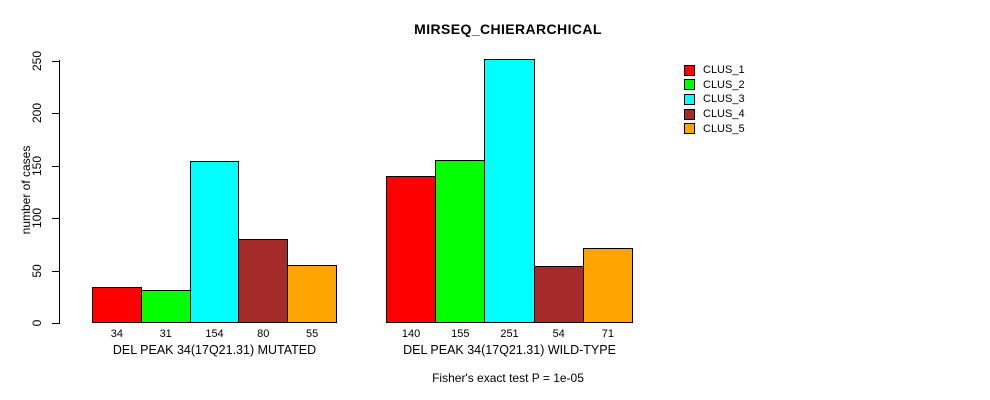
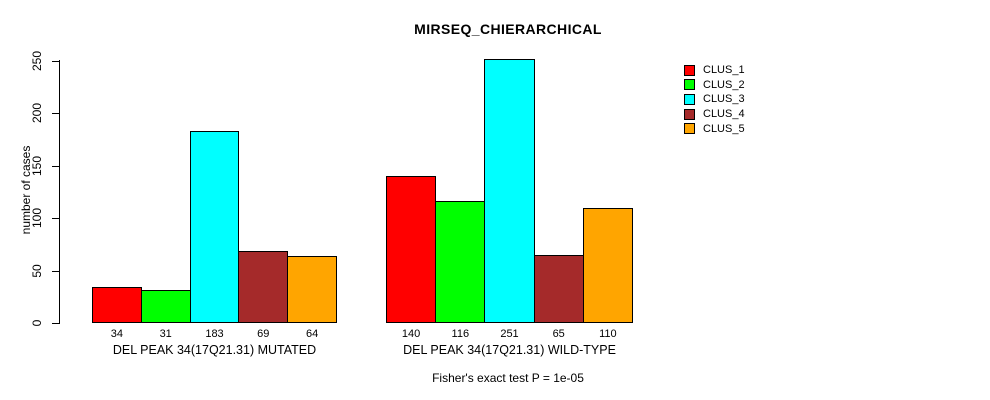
CLUS_3/DEL PEAK 34(17Q21.31) MUTATED: 154 -> 183
CLUS_4/DEL PEAK 34(17Q21.31) MUTATED: 80 -> 69
CLUS_5/DEL PEAK 34(17Q21.31) MUTATED: 55 -> 64
CLUS_2/DEL PEAK 34(17Q21.31) WILD-TYPE: 155 -> 116
CLUS_4/DEL PEAK 34(17Q21.31) WILD-TYPE: 54 -> 65
CLUS_5/DEL PEAK 34(17Q21.31) WILD-TYPE: 71 -> 110
